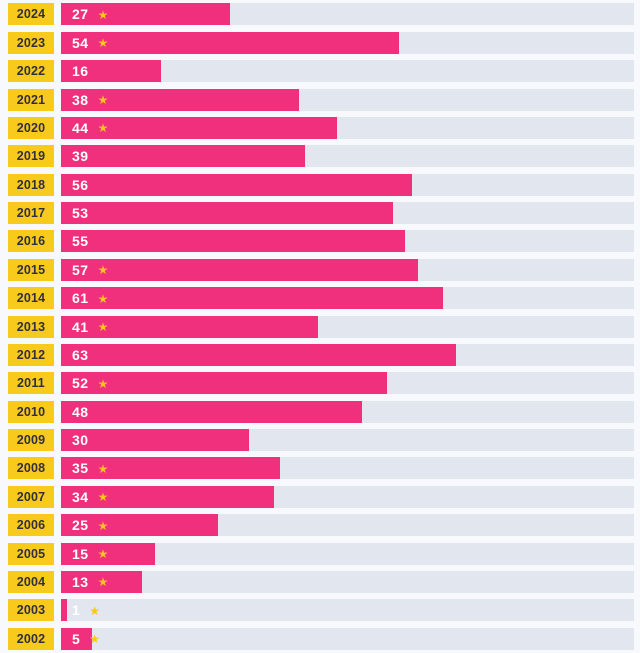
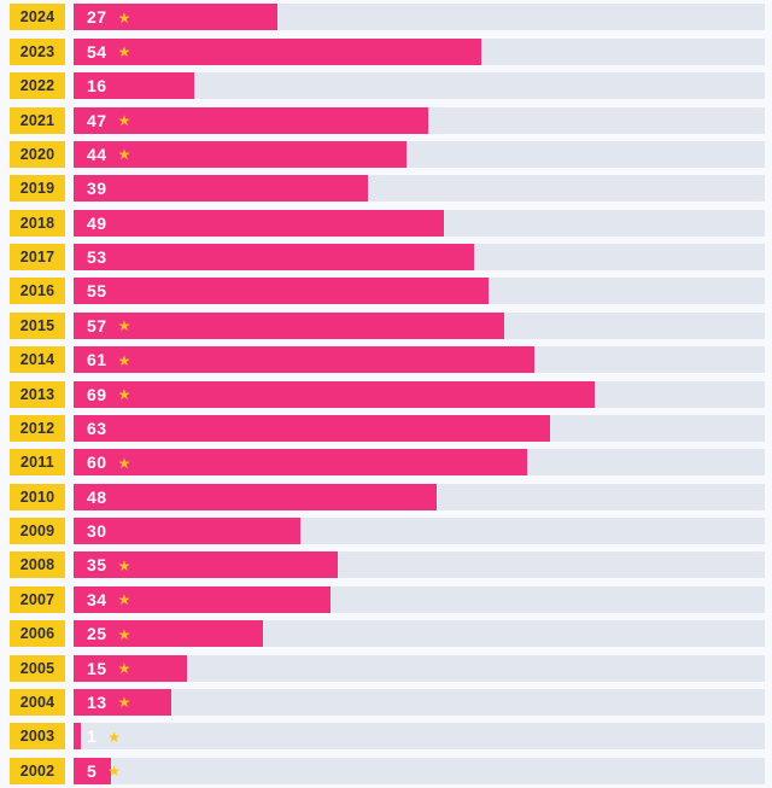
2021: 38 -> 47
2018: 56 -> 49
2013: 41 -> 69
2011: 52 -> 60
